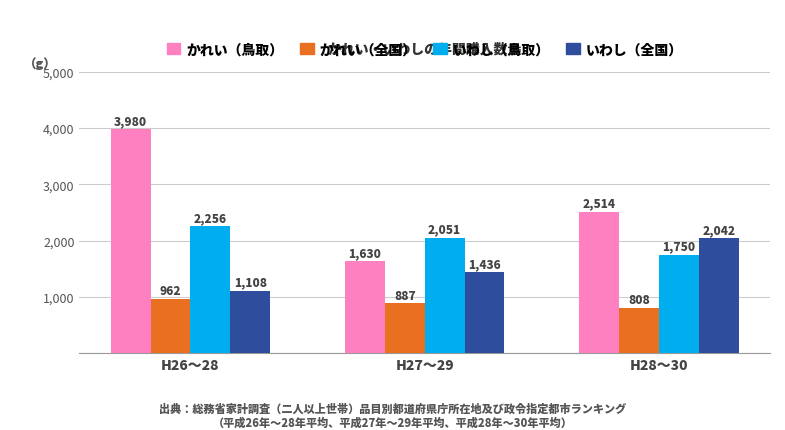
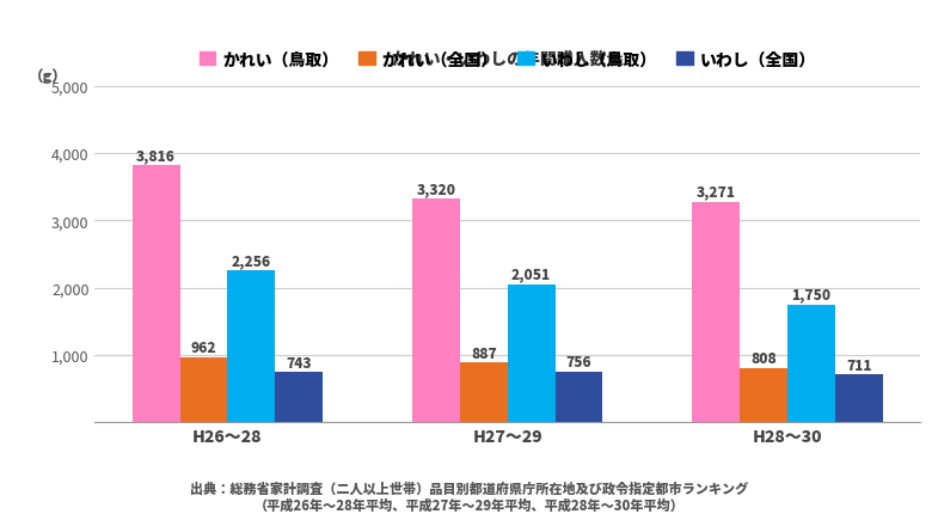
かれい（鳥取）/H26～28: 3,980 -> 3,816
いわし（全国）/H26～28: 1,108 -> 743
かれい（鳥取）/H27～29: 1,630 -> 3,320
いわし（全国）/H27～29: 1,436 -> 756
かれい（鳥取）/H28～30: 2,514 -> 3,271
いわし（全国）/H28～30: 2,042 -> 711
